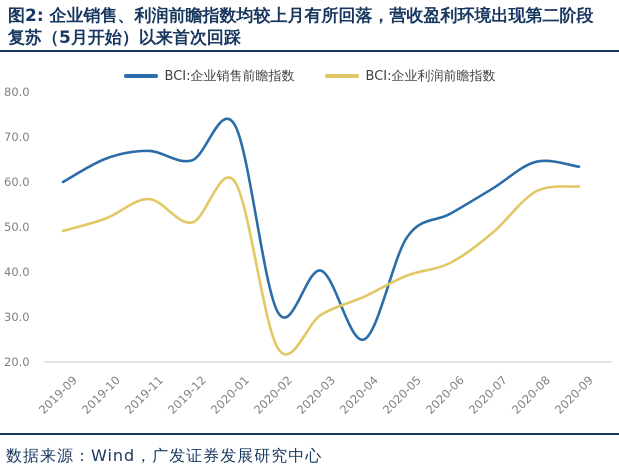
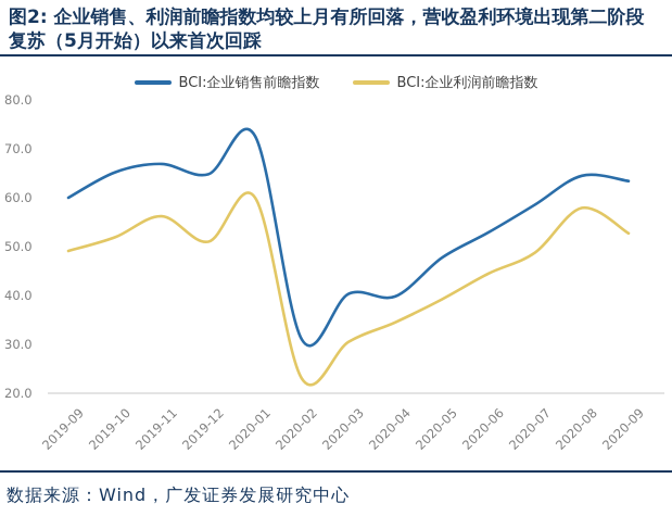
BCI:企业销售前瞻指数/2020-04: 25 -> 40
BCI:企业利润前瞻指数/2020-06: 42 -> 44
BCI:企业利润前瞻指数/2020-09: 59 -> 53
